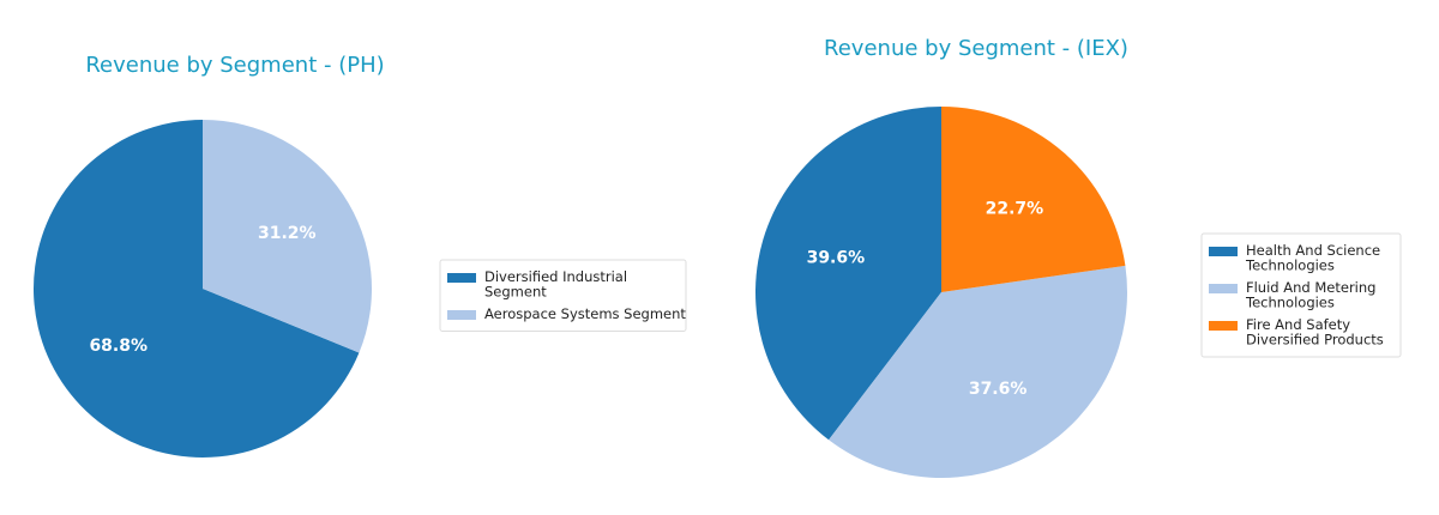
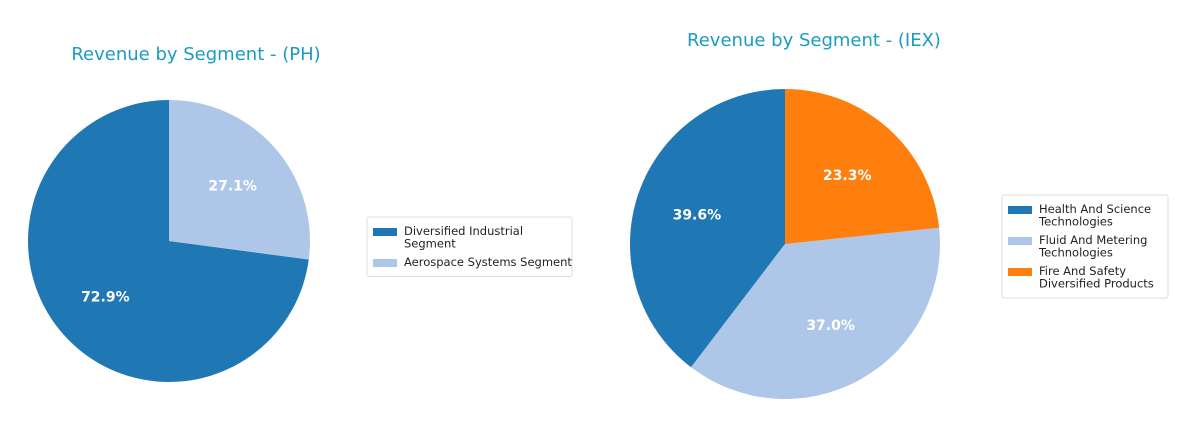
Revenue by Segment - (PH)/Diversified Industrial Segment: 68.8% -> 72.9%
Revenue by Segment - (PH)/Aerospace Systems Segment: 31.2% -> 27.1%
Revenue by Segment - (IEX)/Fluid And Metering Technologies: 37.6% -> 37.0%
Revenue by Segment - (IEX)/Fire And Safety Diversified Products: 22.7% -> 23.3%
